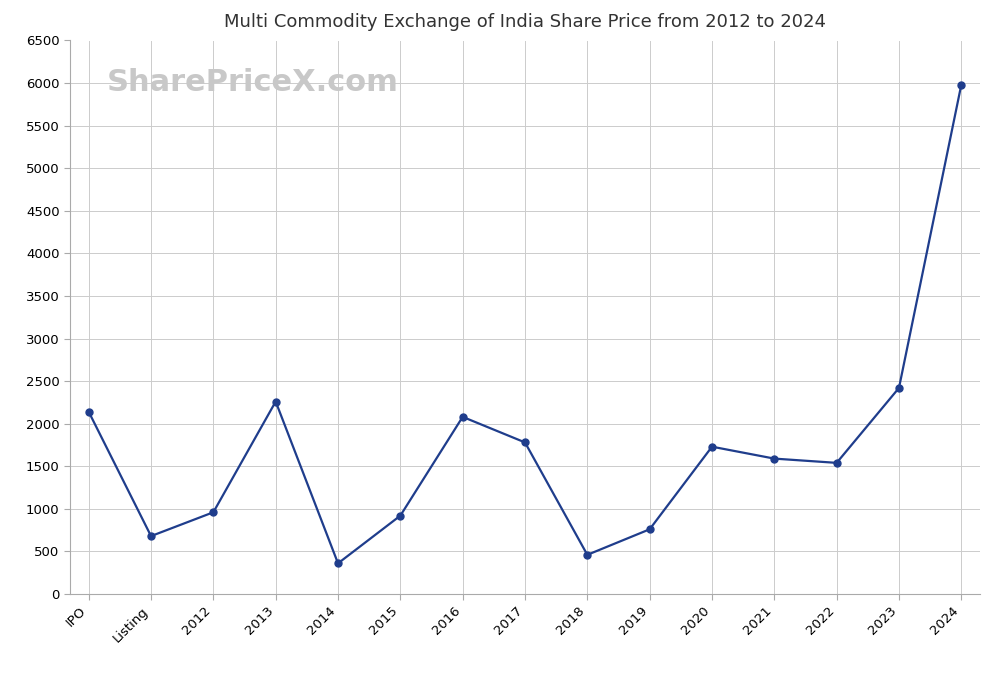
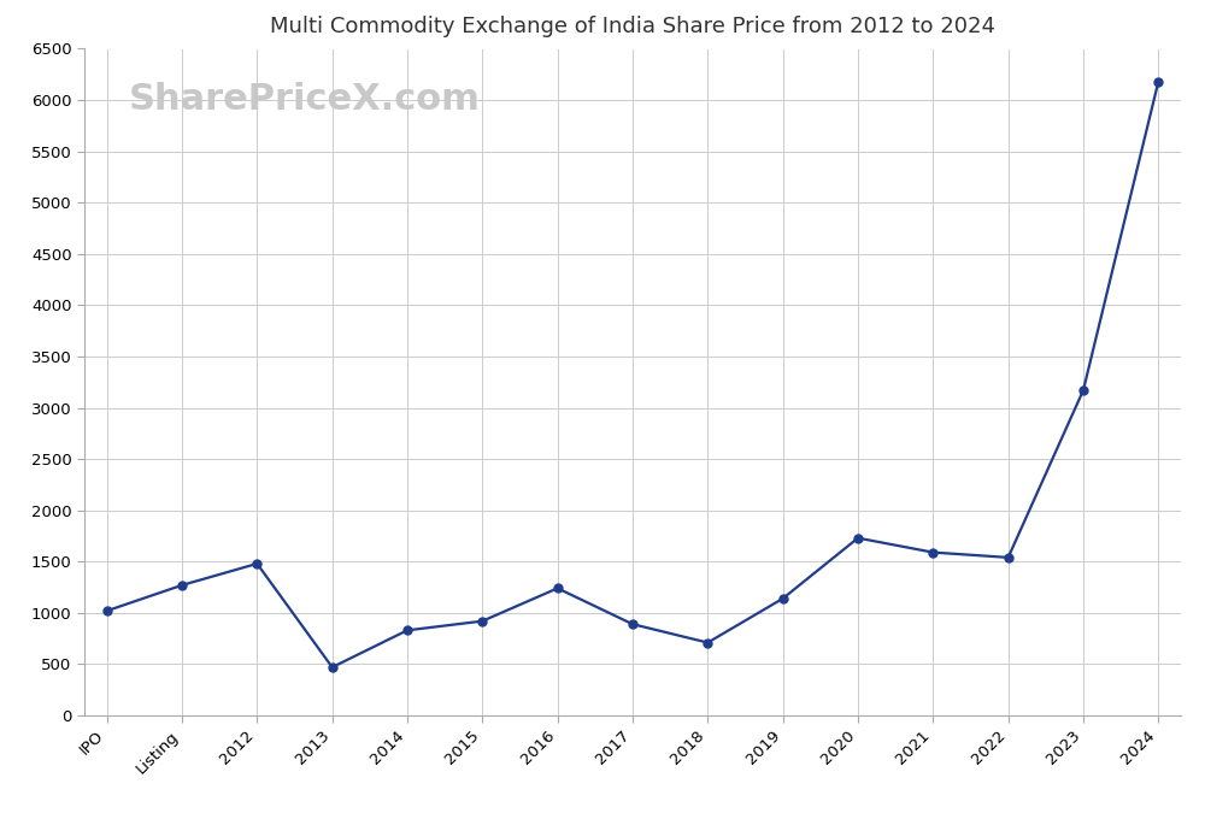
IPO: 2140 -> 1020
Listing: 680 -> 1270
2012: 960 -> 1480
2013: 2260 -> 470
2014: 360 -> 830
2016: 2080 -> 1240
2017: 1780 -> 890
2018: 460 -> 710
2019: 760 -> 1140
2023: 2420 -> 3170
2024: 5980 -> 6180
